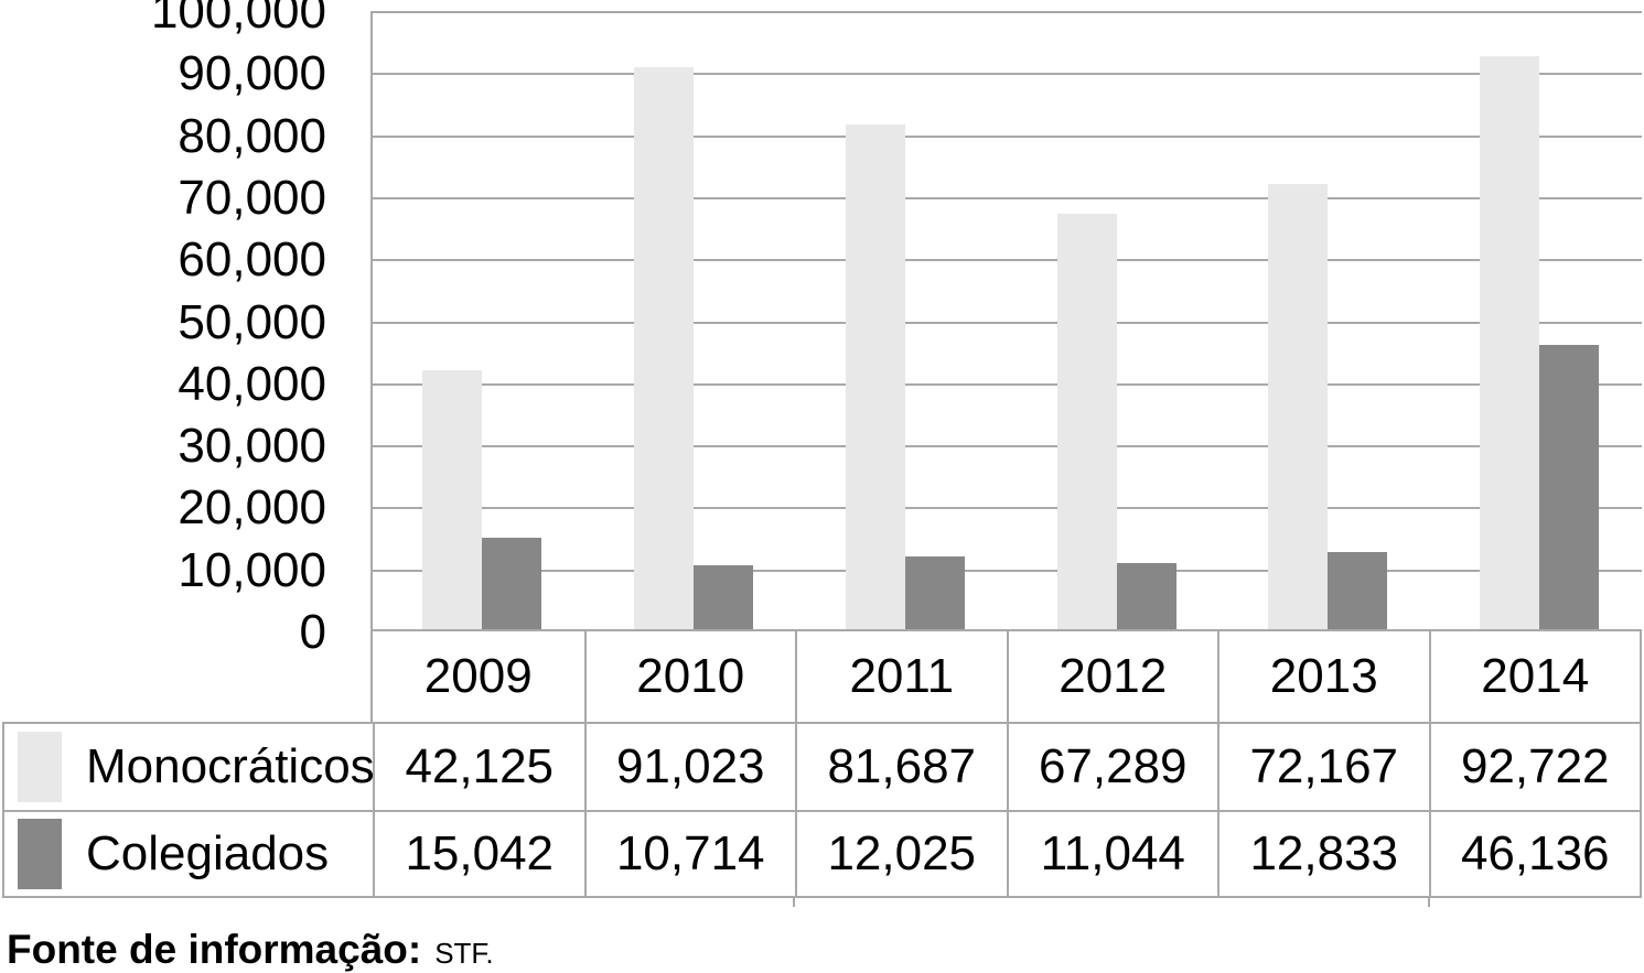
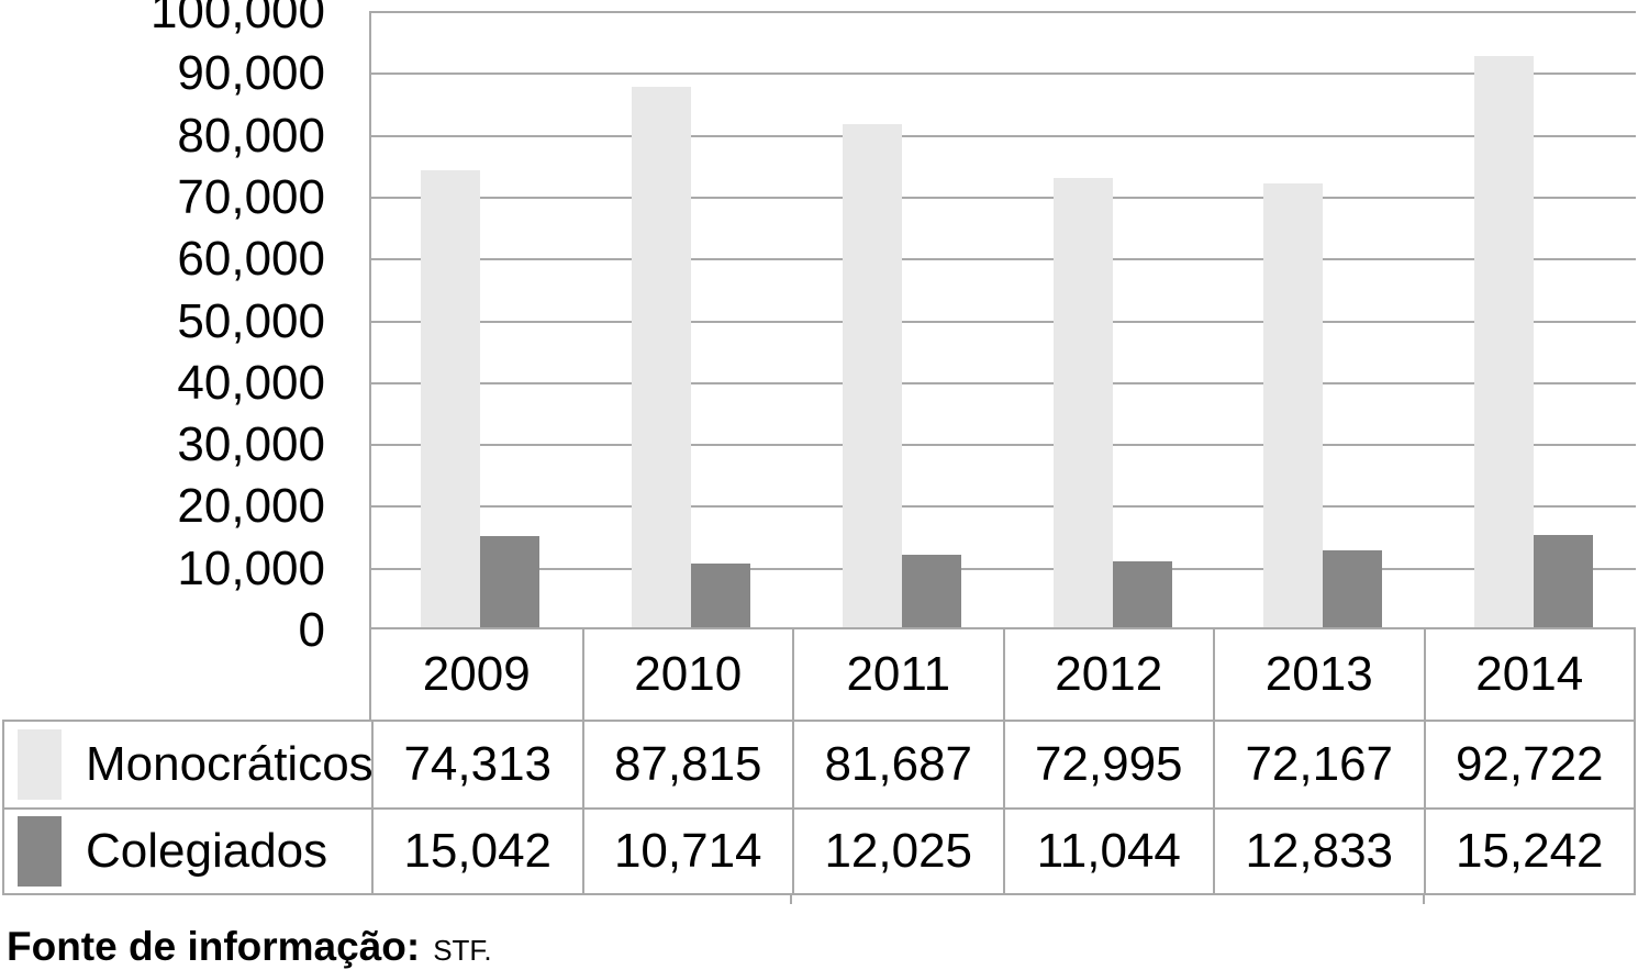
Monocráticos/2009: 42,125 -> 74,313
Monocráticos/2010: 91,023 -> 87,815
Monocráticos/2012: 67,289 -> 72,995
Colegiados/2014: 46,136 -> 15,242
